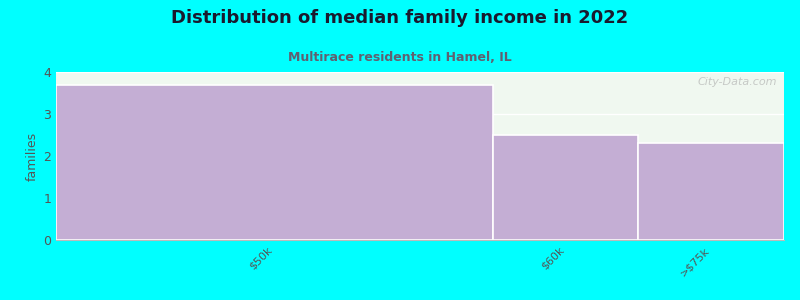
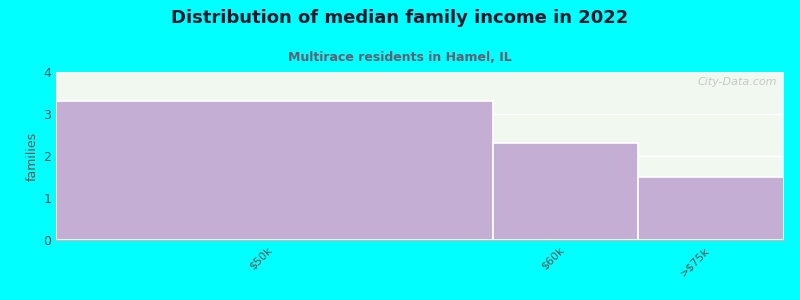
$50k: 3.7 -> 3.3
$60k: 2.5 -> 2.3
>$75k: 2.3 -> 1.5
